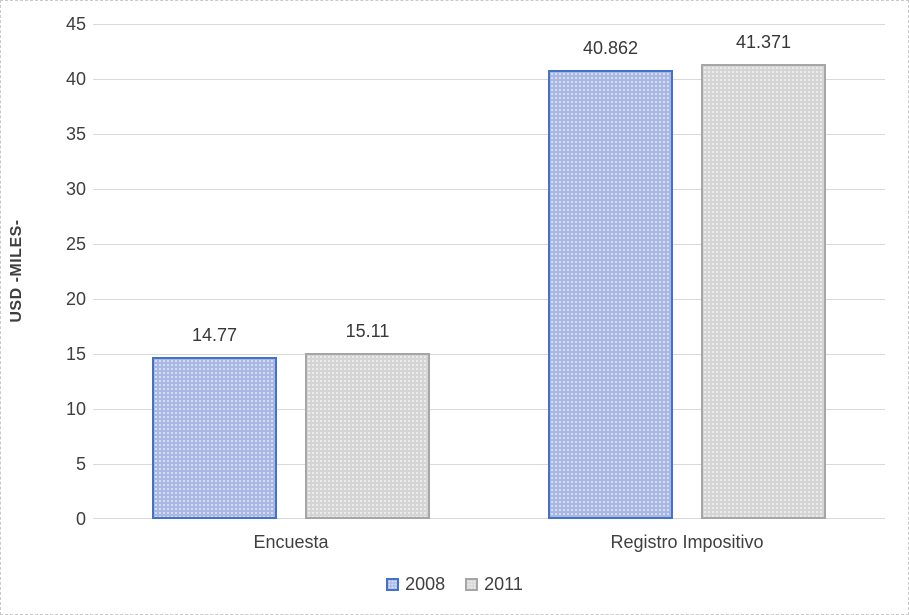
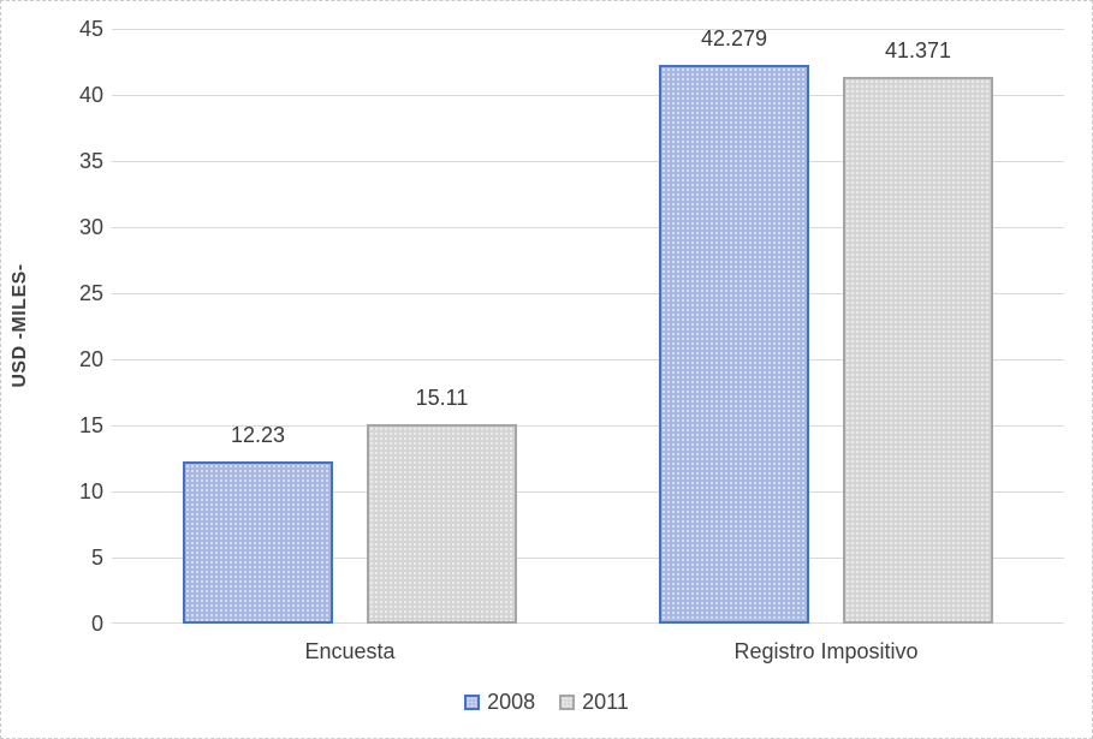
2008/Encuesta: 14.77 -> 12.23
2008/Registro Impositivo: 40.862 -> 42.279
